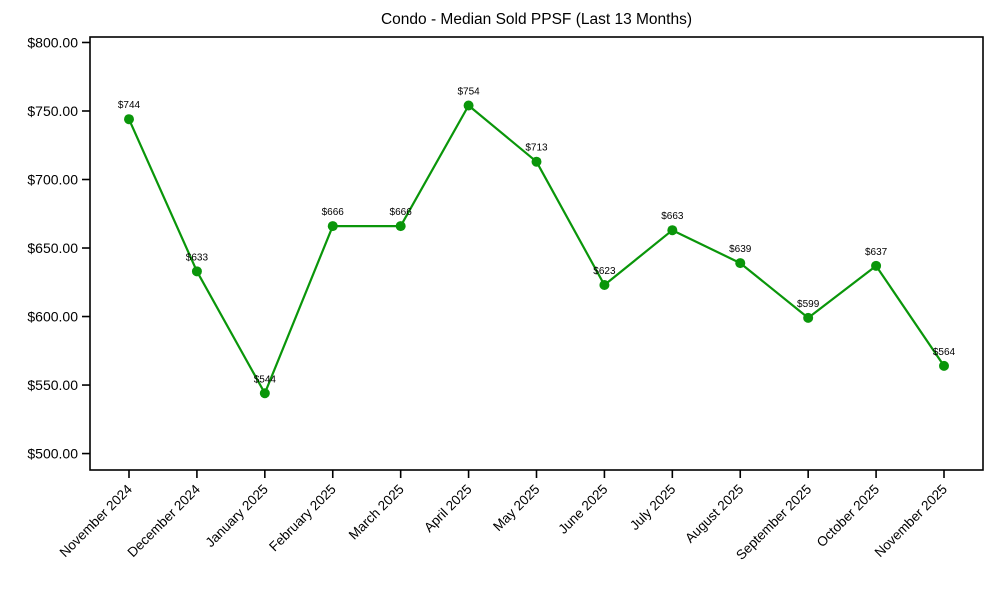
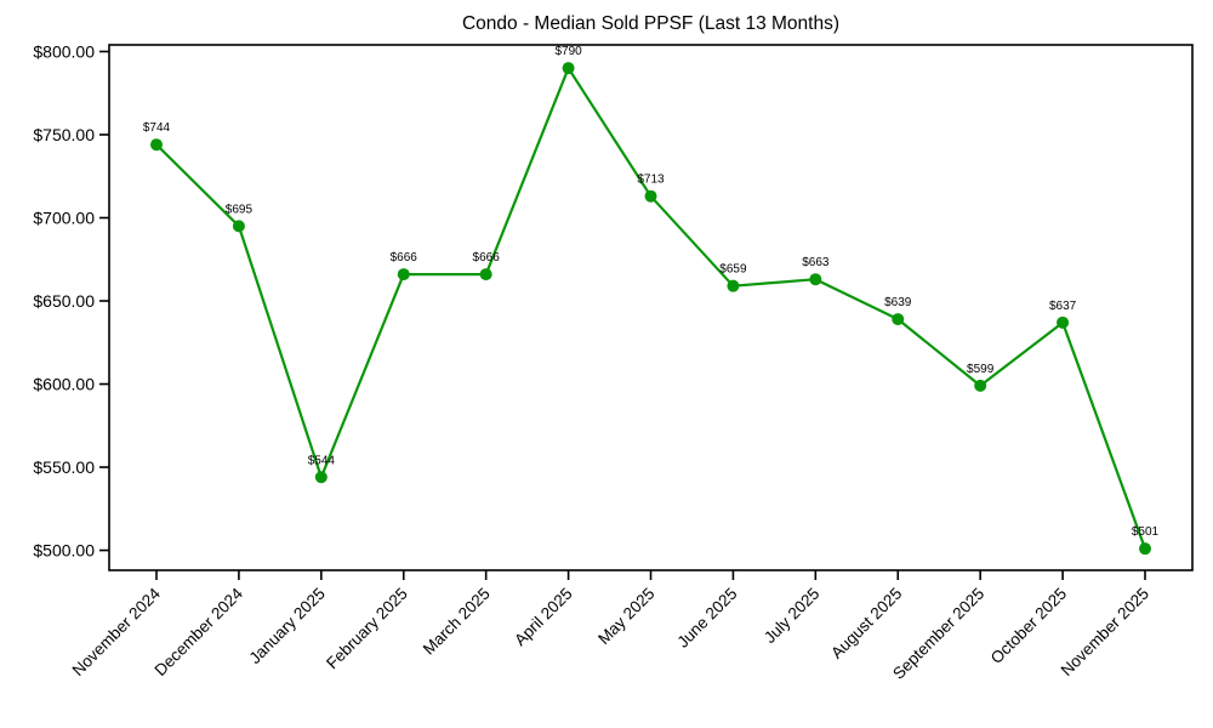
December 2024: $633 -> $695
April 2025: $754 -> $790
June 2025: $623 -> $659
November 2025: $564 -> $501
